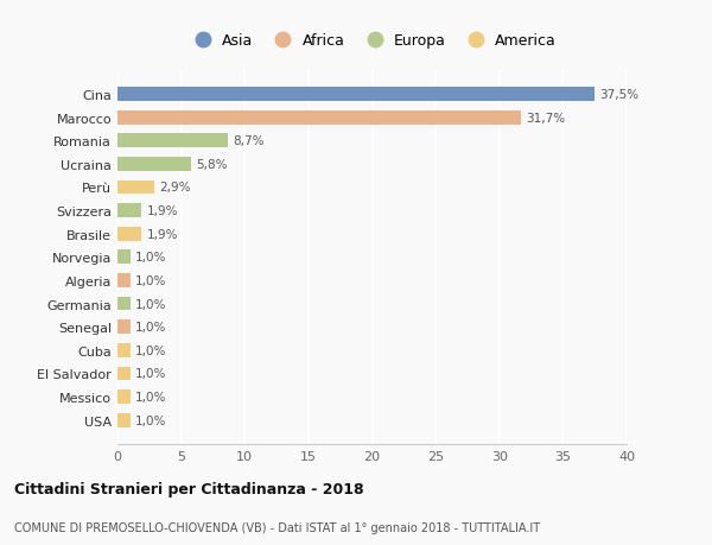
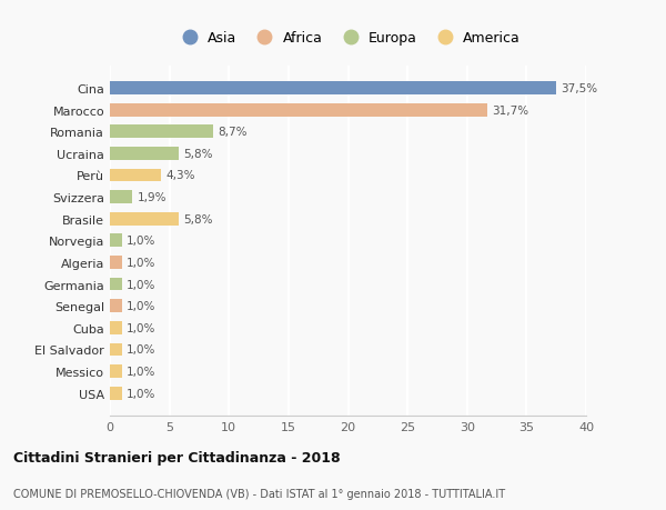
Perù: 2,9% -> 4,3%
Brasile: 1,9% -> 5,8%
